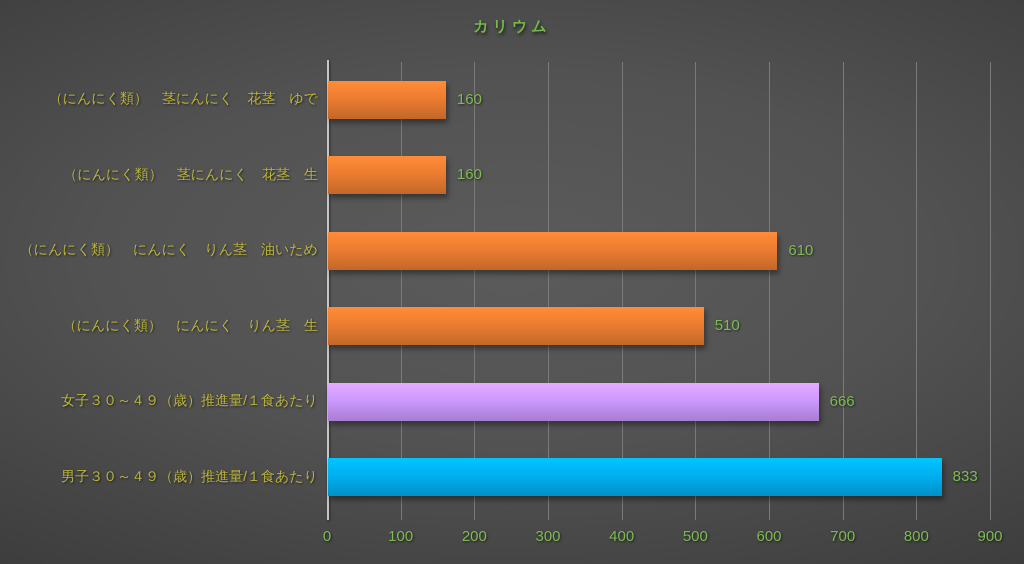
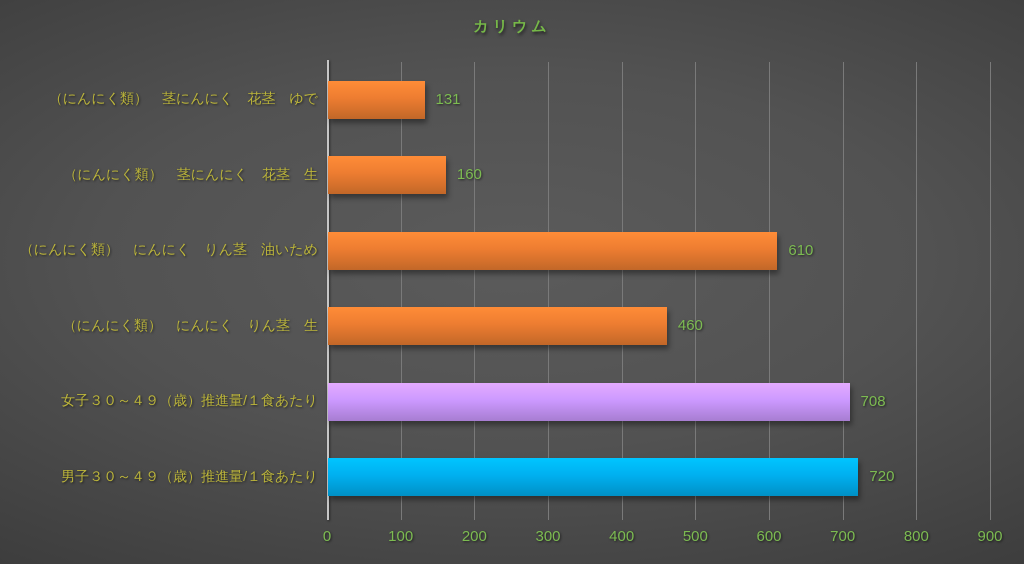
（にんにく類） 茎にんにく 花茎 ゆで: 160 -> 131
（にんにく類） にんにく りん茎 生: 510 -> 460
女子３０～４９（歳）推進量/１食あたり: 666 -> 708
男子３０～４９（歳）推進量/１食あたり: 833 -> 720
